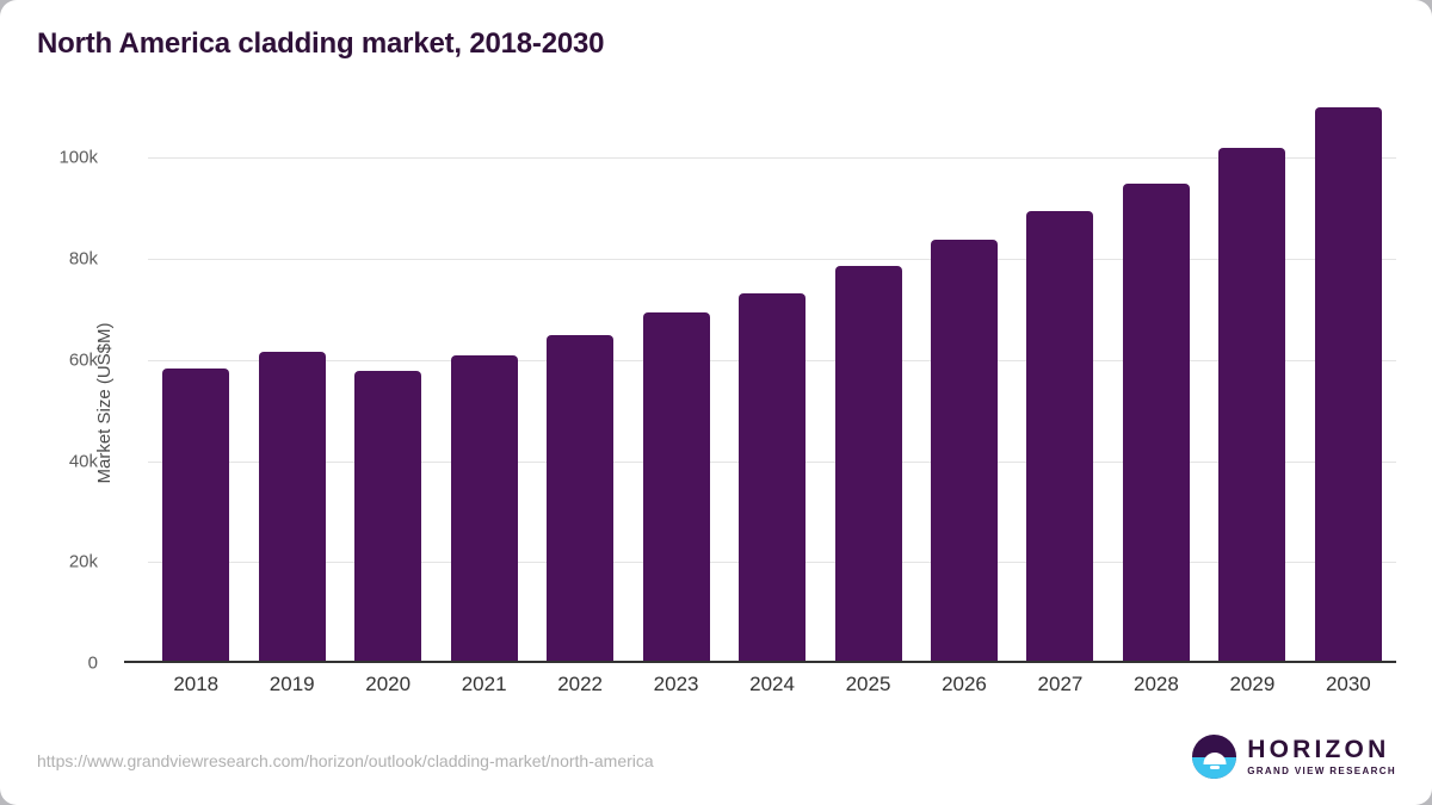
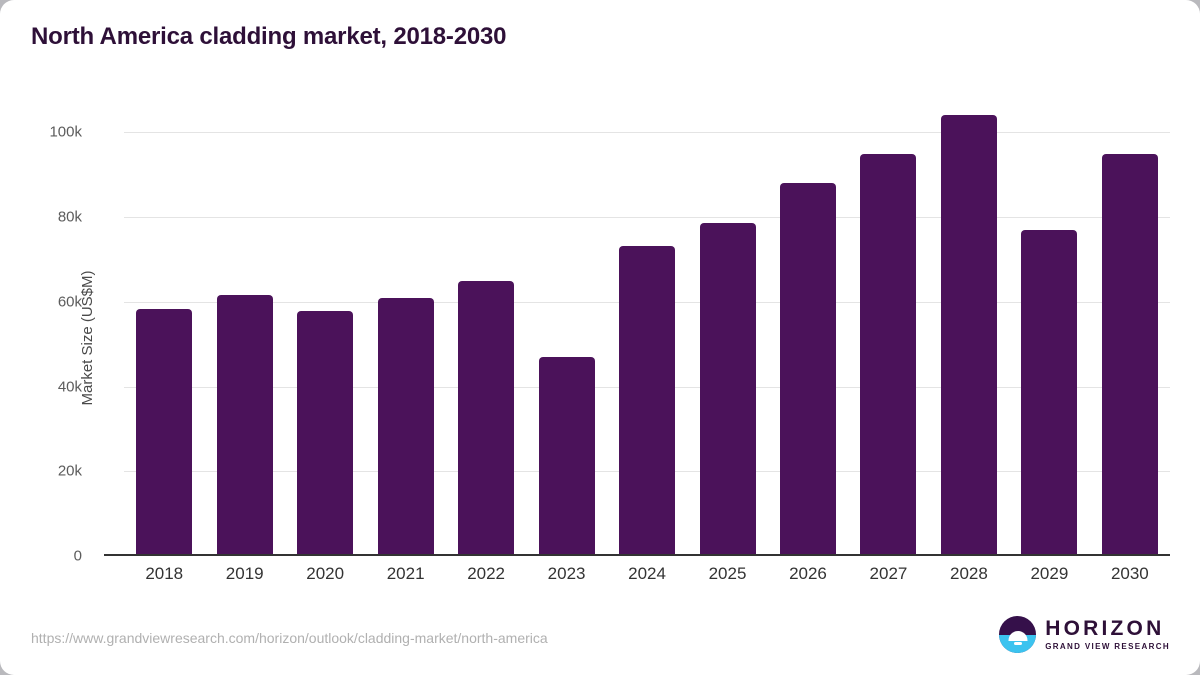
2023: 69k -> 47k
2026: 84k -> 88k
2027: 89k -> 95k
2028: 95k -> 104k
2029: 102k -> 77k
2030: 110k -> 95k
